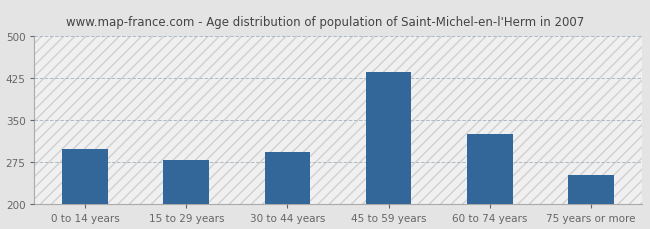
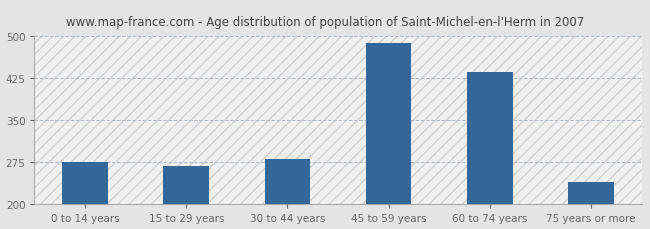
0 to 14 years: 298 -> 275
15 to 29 years: 280 -> 268
30 to 44 years: 294 -> 281
45 to 59 years: 436 -> 487
60 to 74 years: 326 -> 436
75 years or more: 252 -> 240
